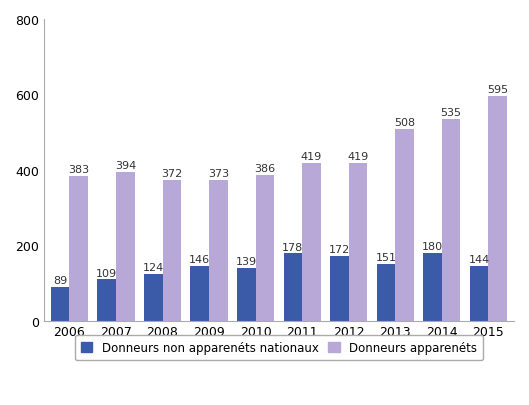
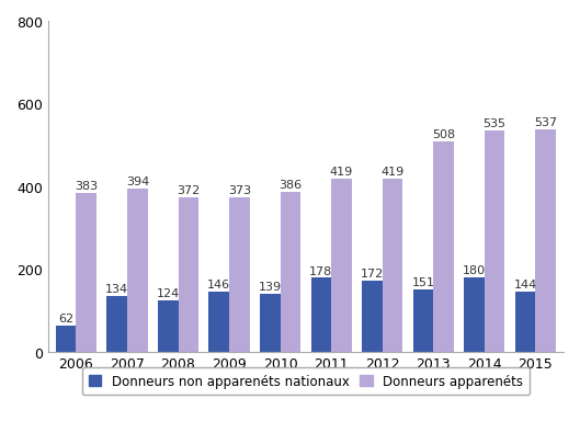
Donneurs non apparenéts nationaux/2006: 89 -> 62
Donneurs non apparenéts nationaux/2007: 109 -> 134
Donneurs apparenéts/2015: 595 -> 537
